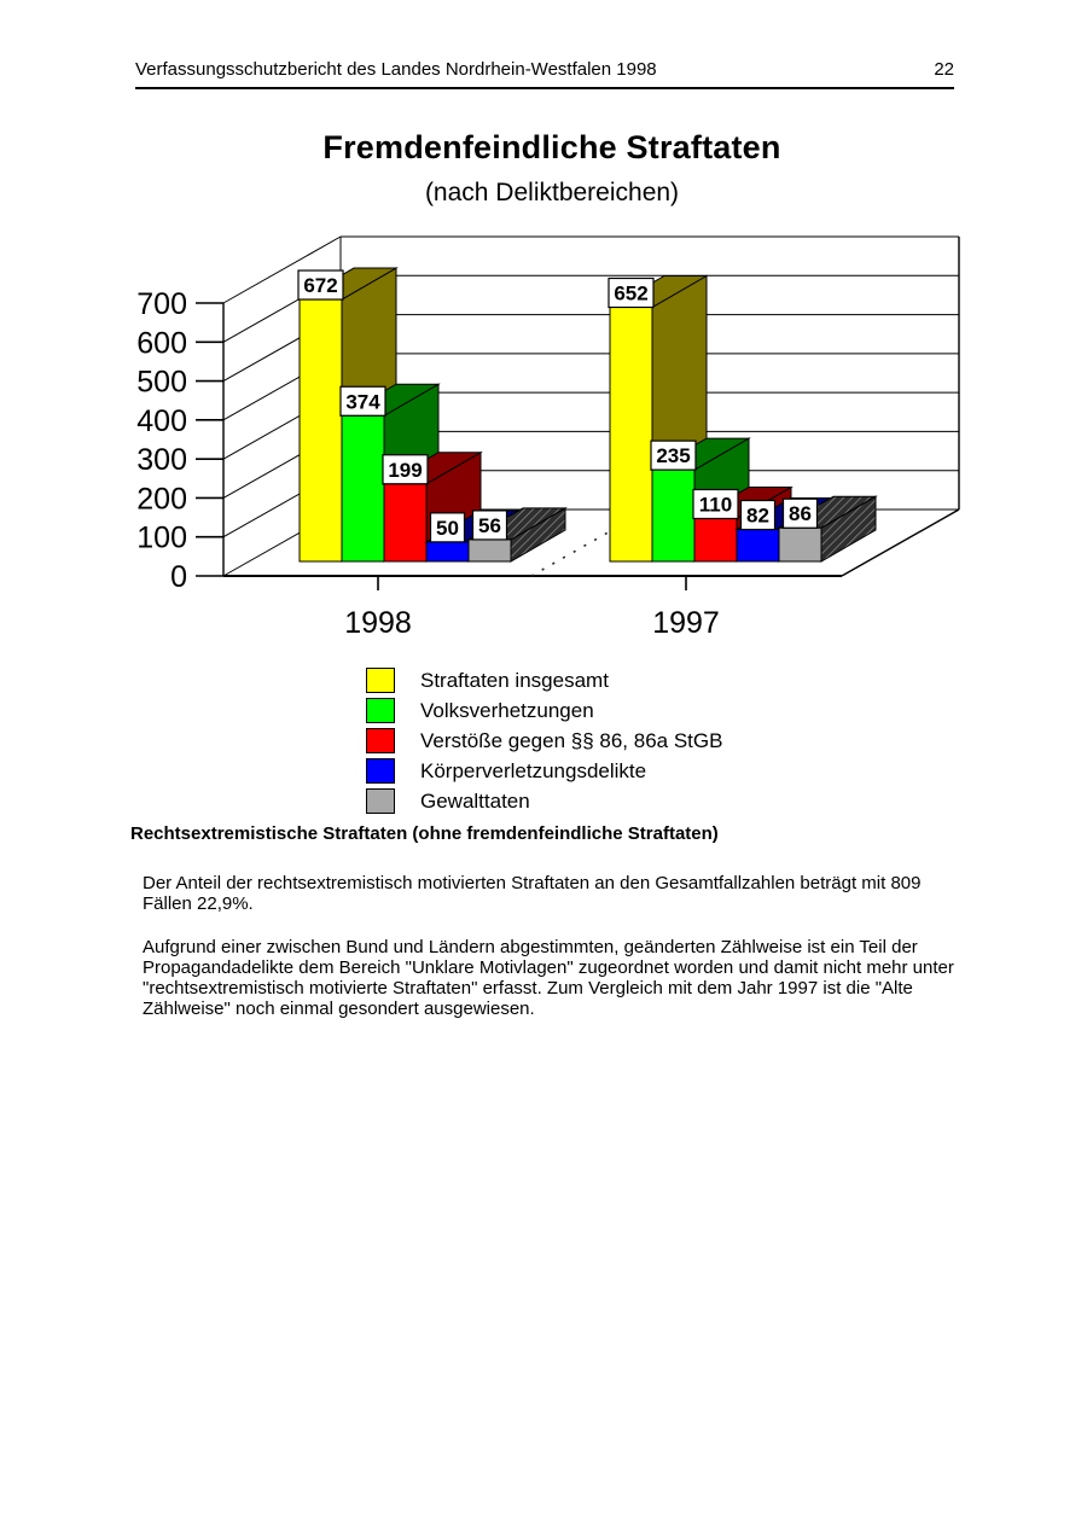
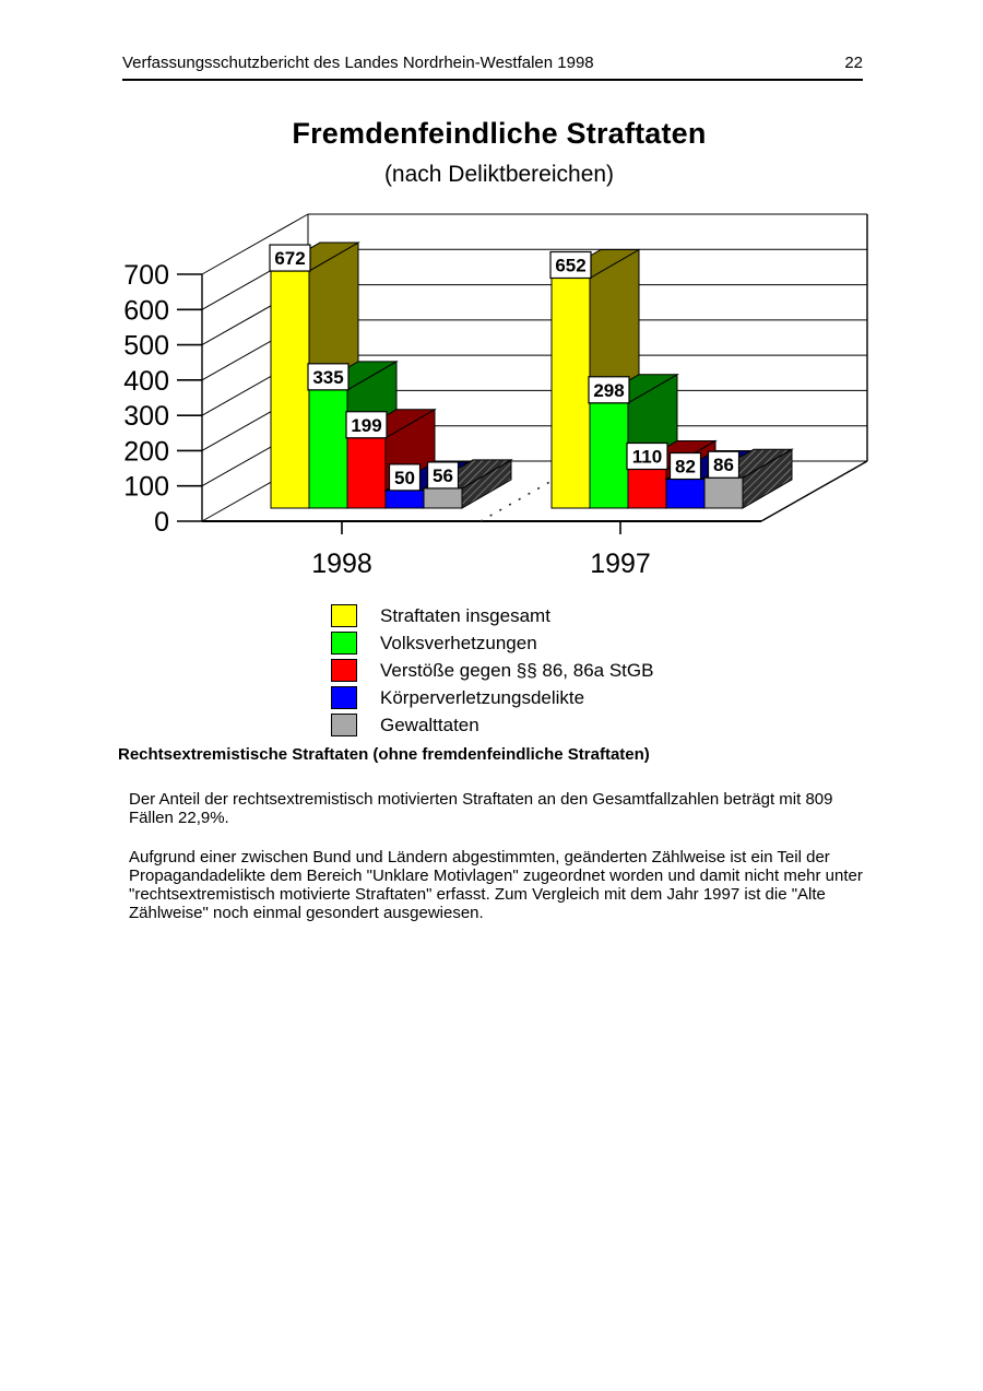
Volksverhetzungen/1998: 374 -> 335
Volksverhetzungen/1997: 235 -> 298
